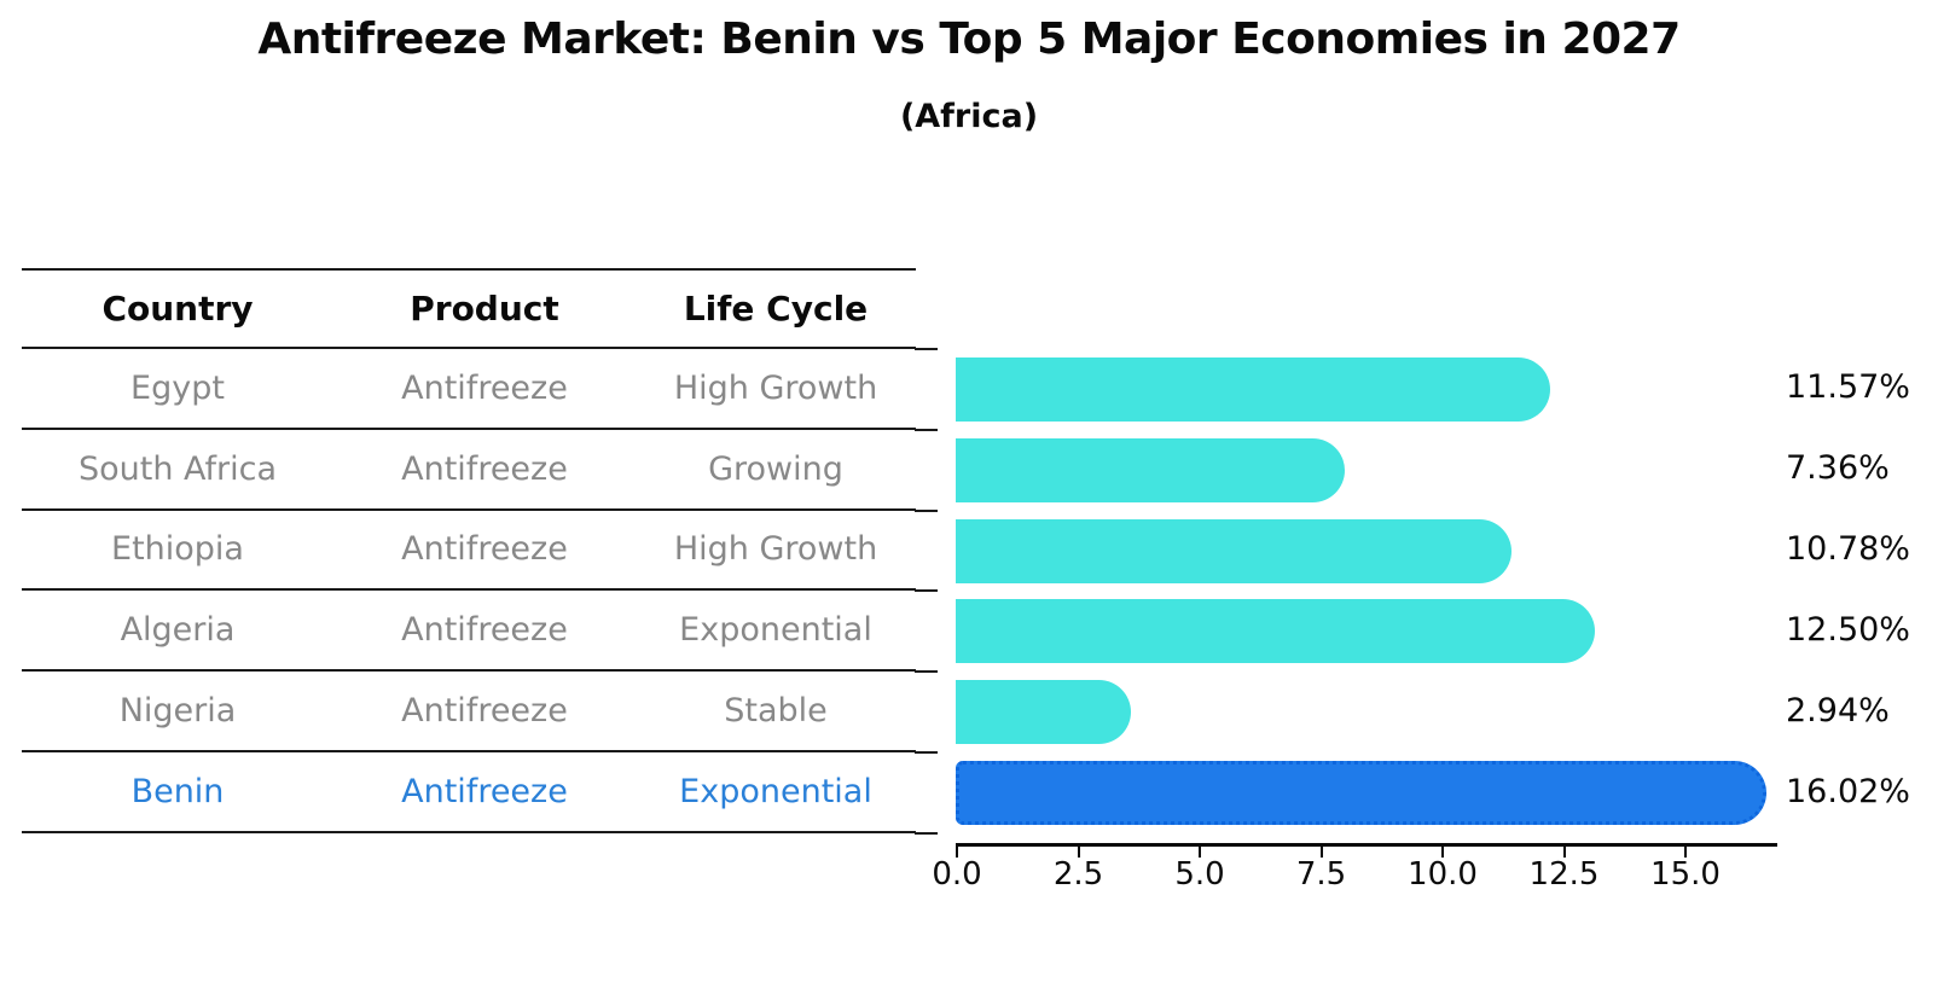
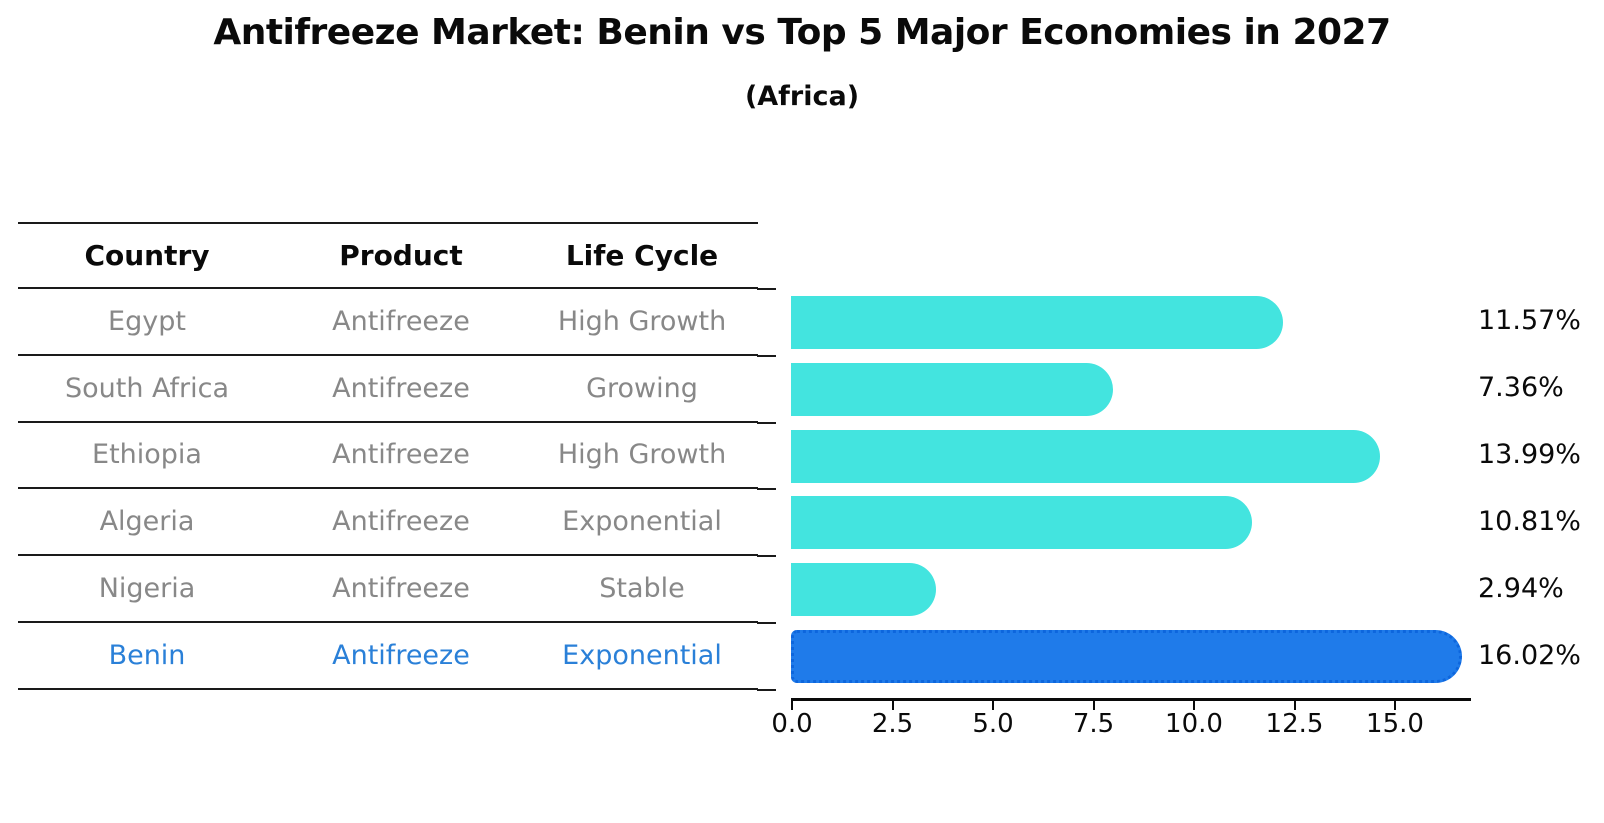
Ethiopia: 10.78% -> 13.99%
Algeria: 12.50% -> 10.81%
